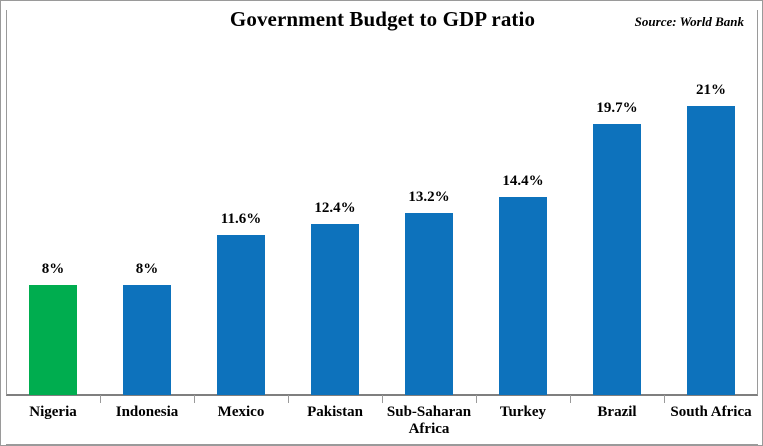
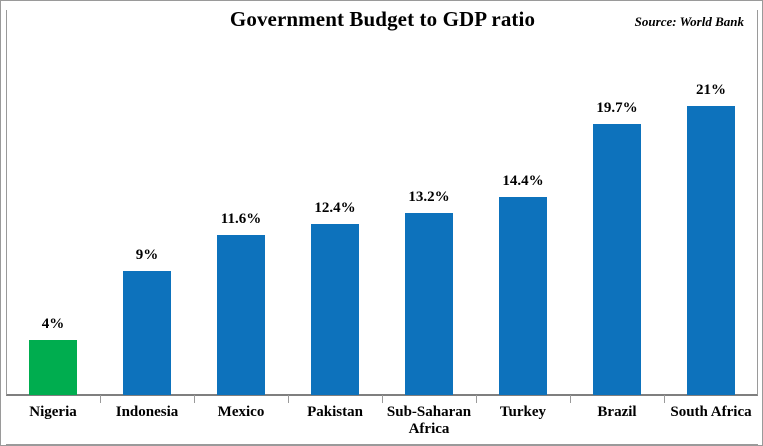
Nigeria: 8% -> 4%
Indonesia: 8% -> 9%
